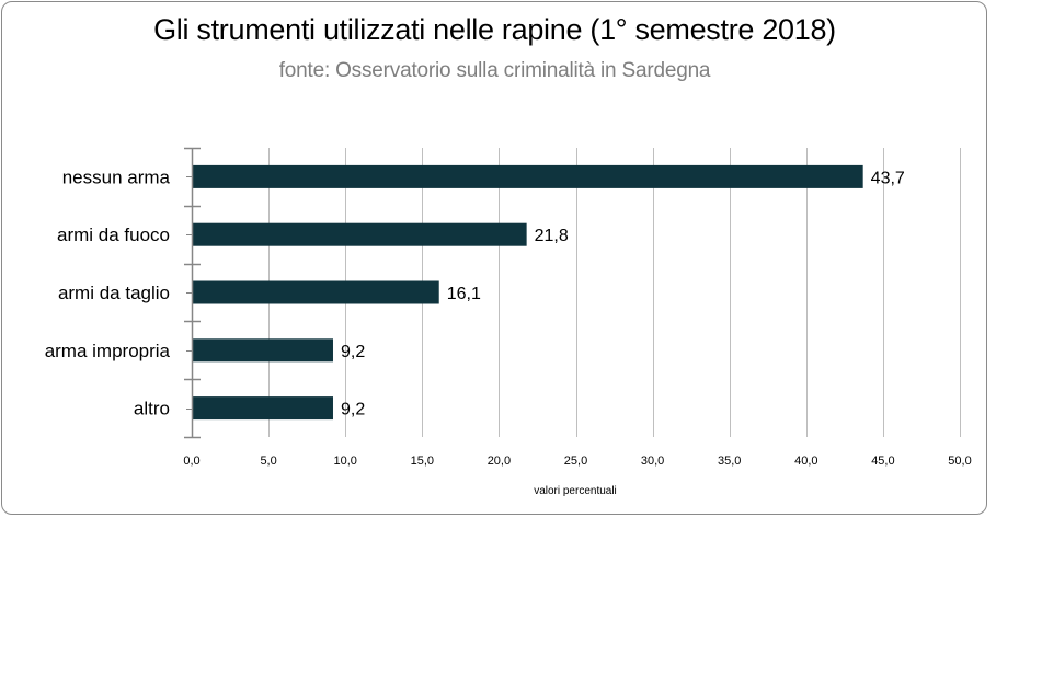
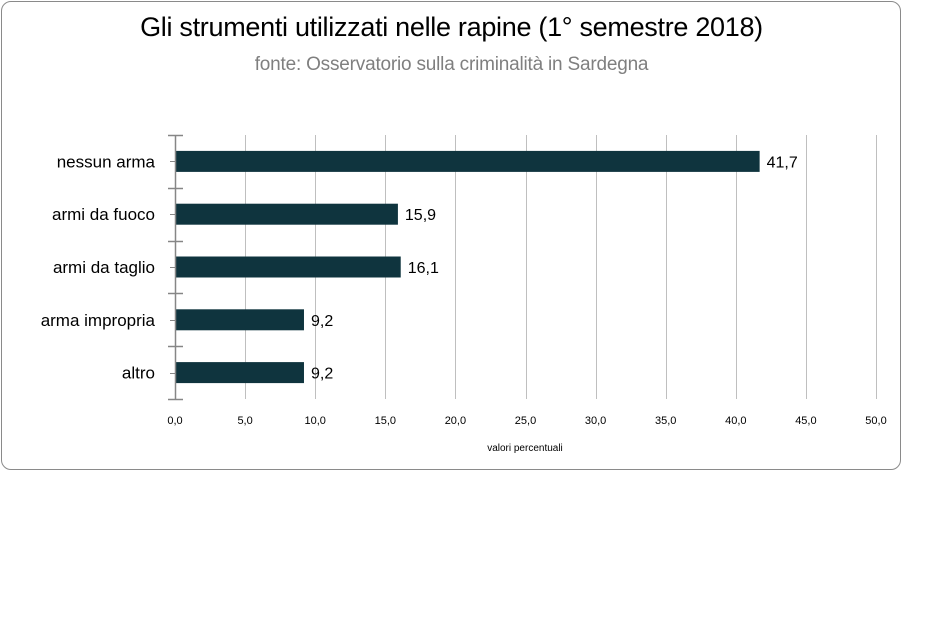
nessun arma: 43,7 -> 41,7
armi da fuoco: 21,8 -> 15,9
